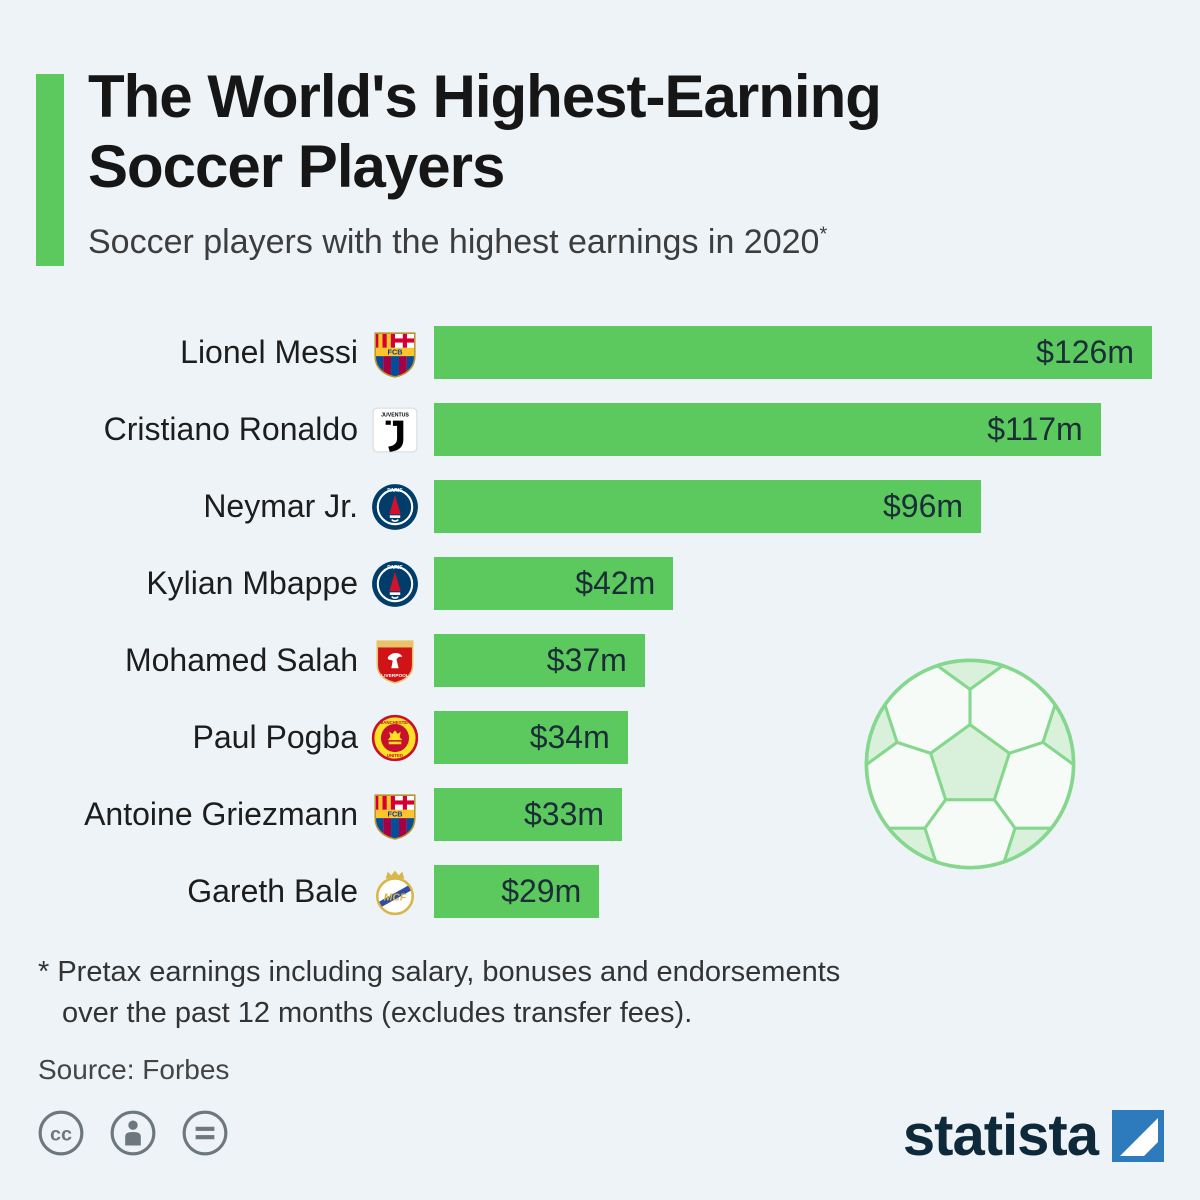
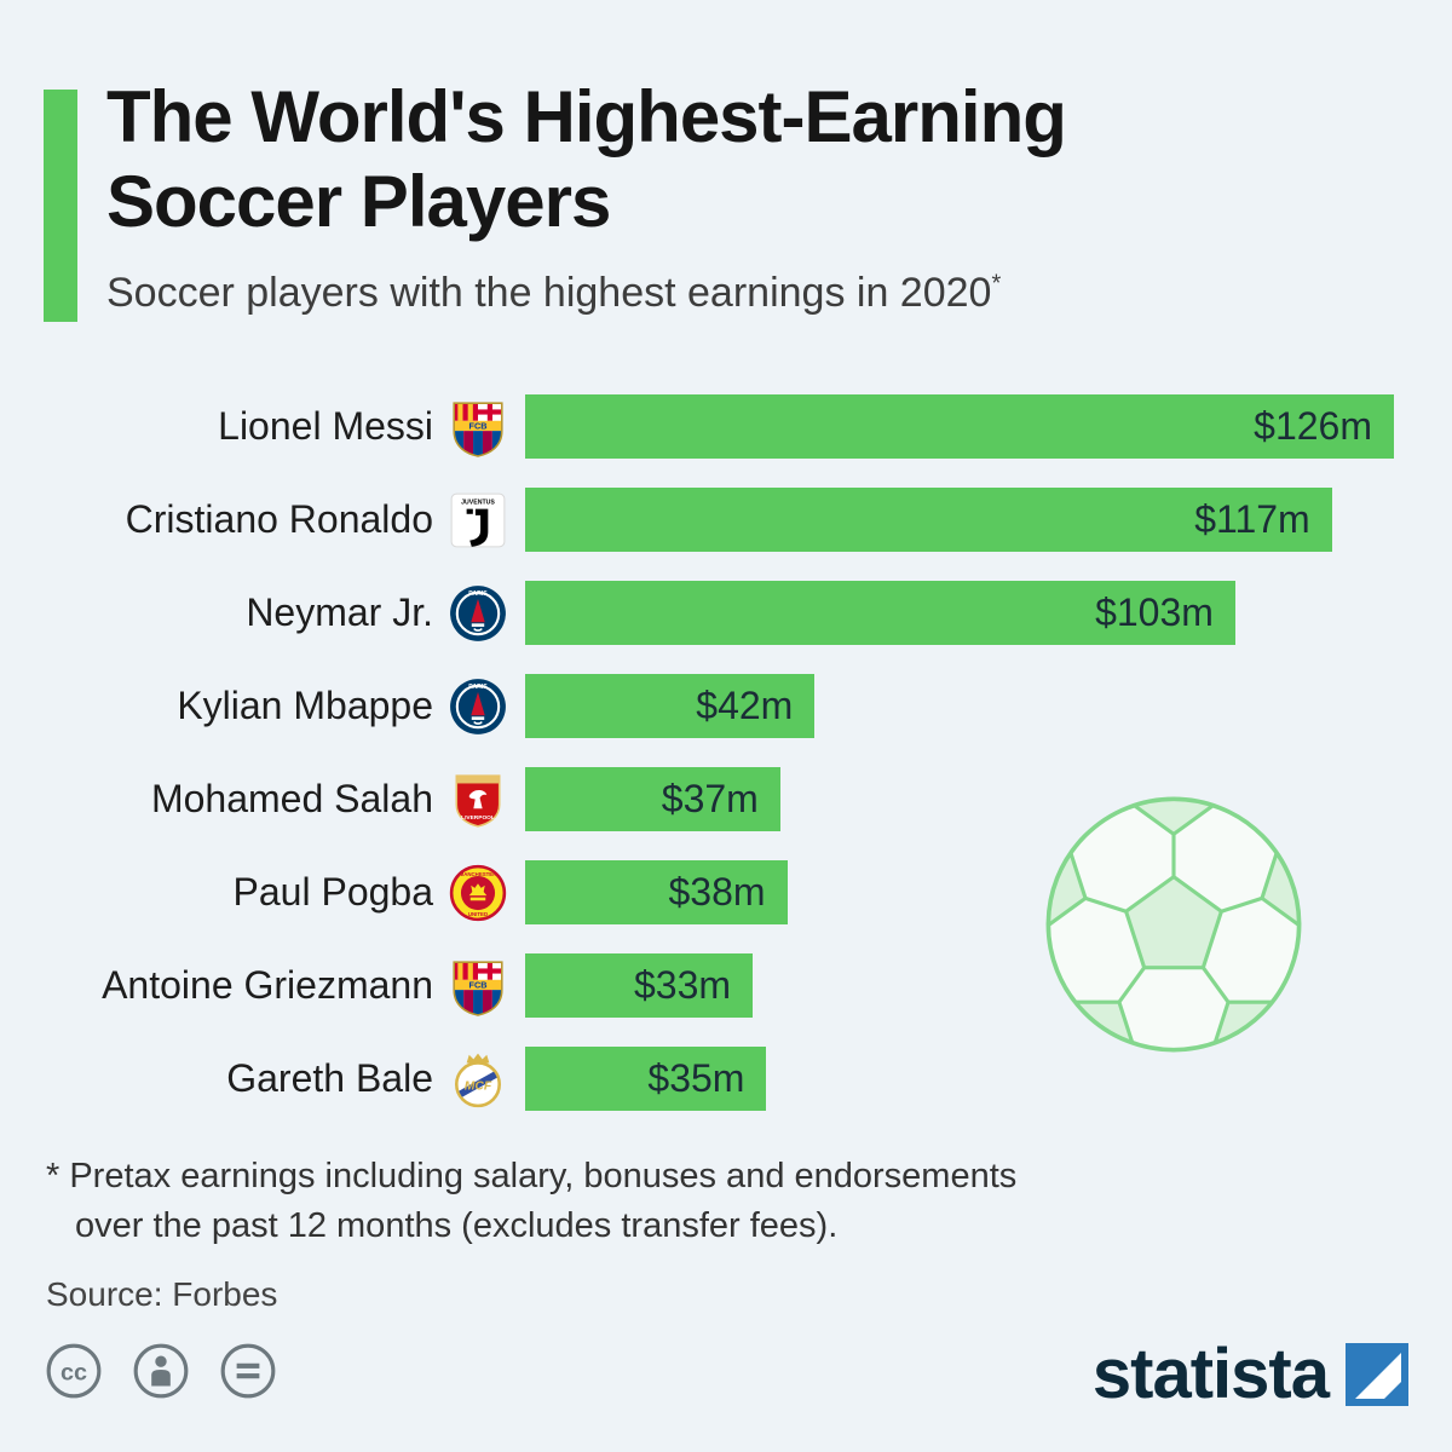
Neymar Jr.: $96m -> $103m
Paul Pogba: $34m -> $38m
Gareth Bale: $29m -> $35m
